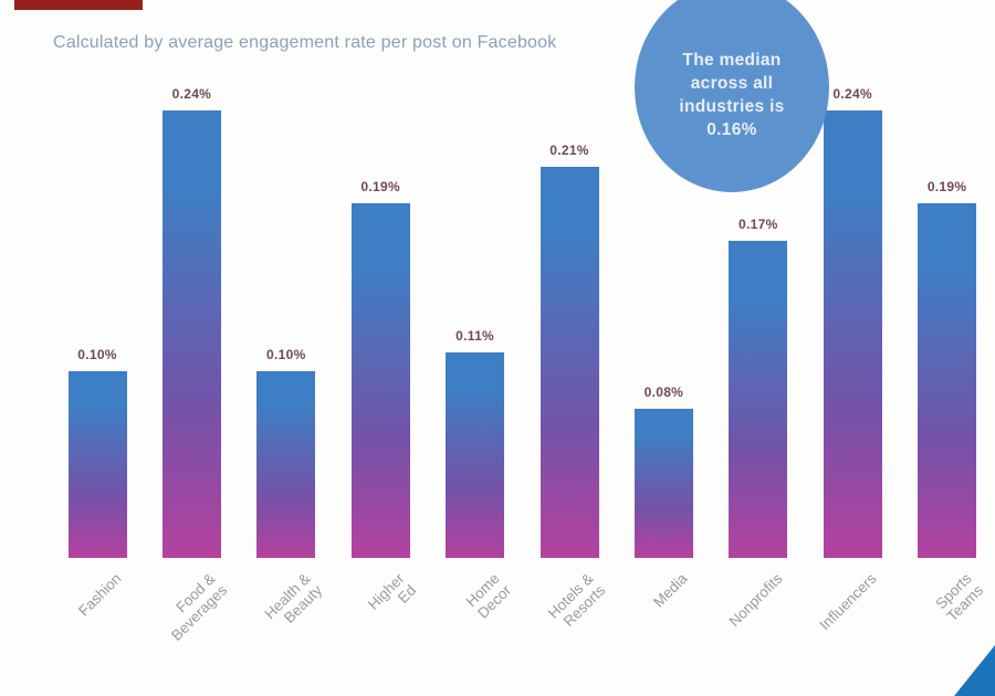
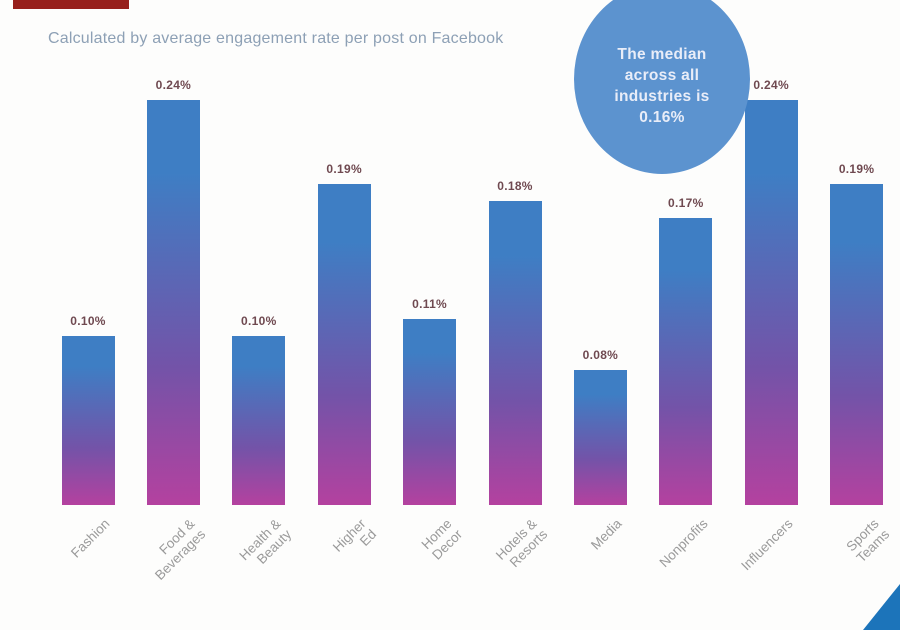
Hotels & Resorts: 0.21% -> 0.18%
